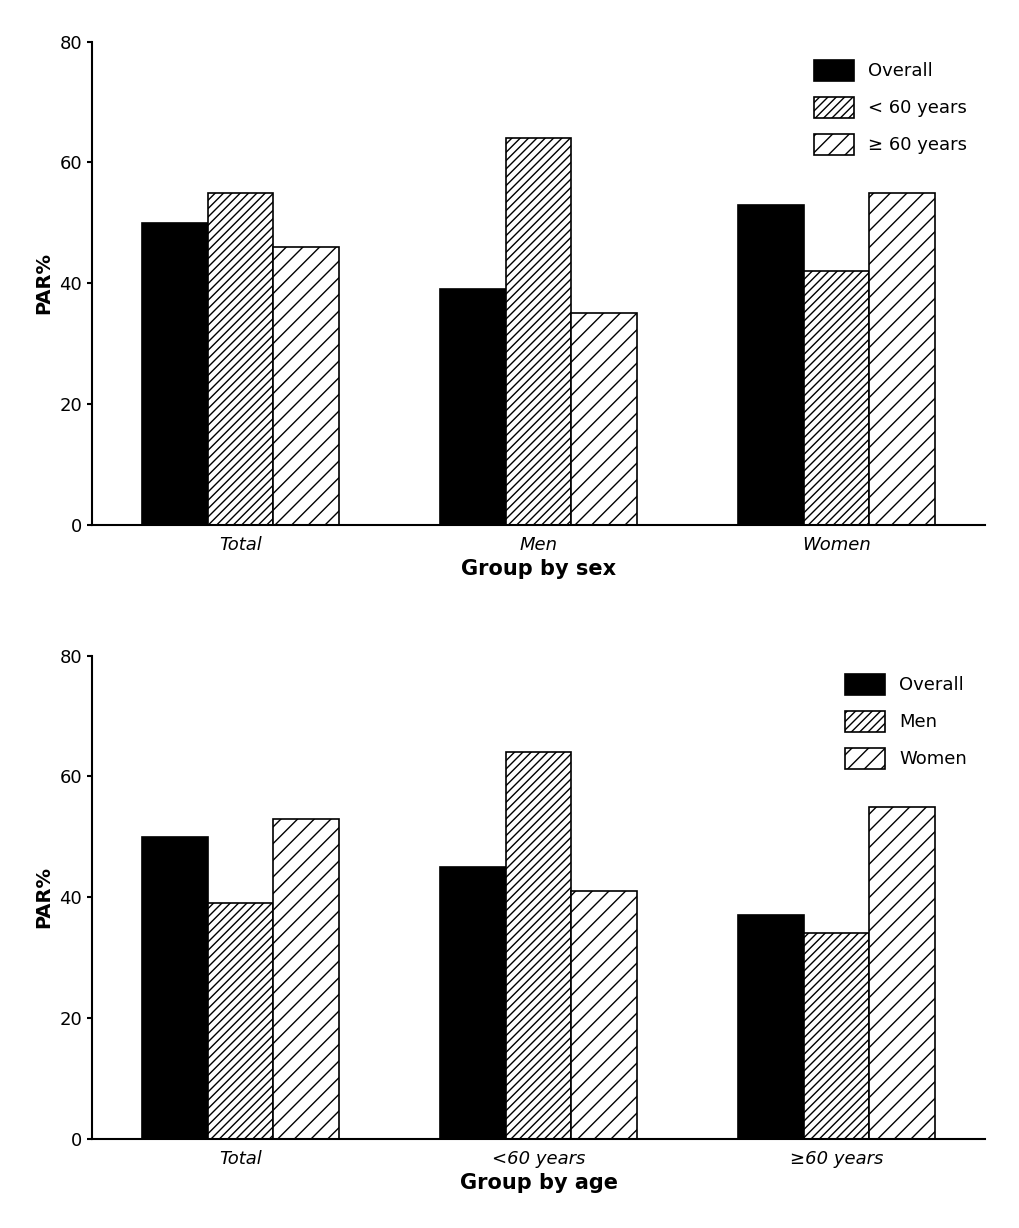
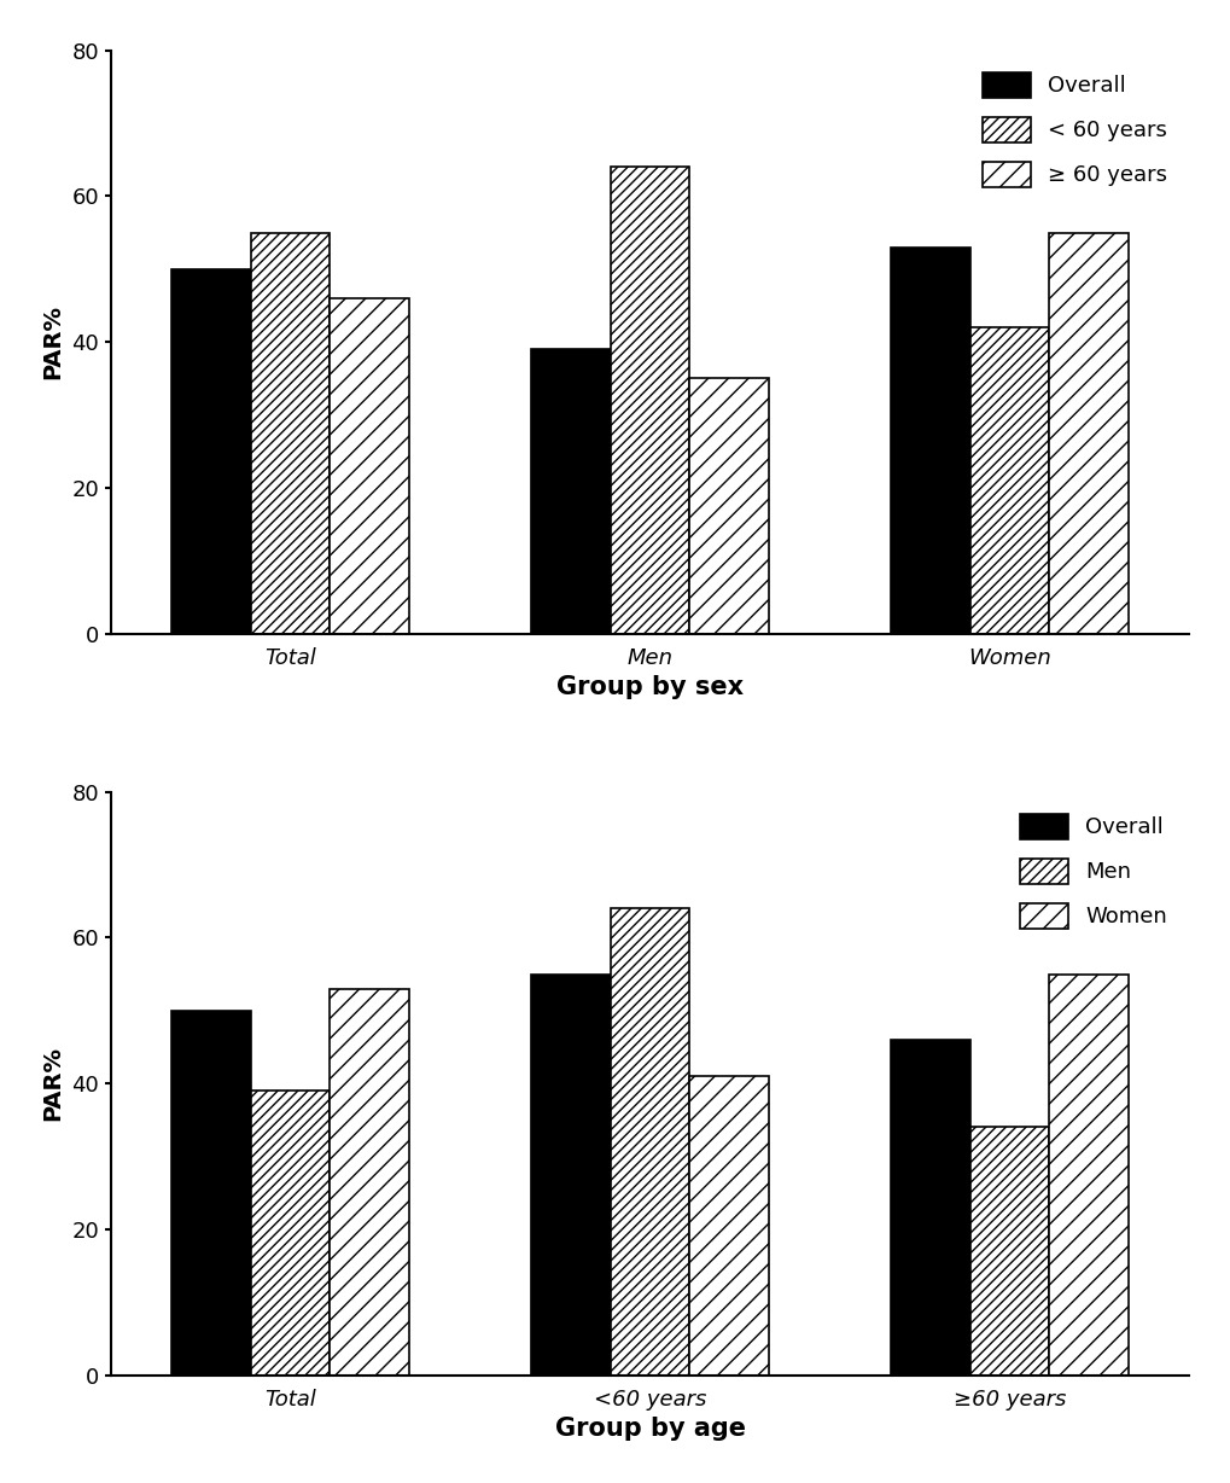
Overall/<60 years: 45 -> 55
Overall/≥60 years: 37 -> 46
